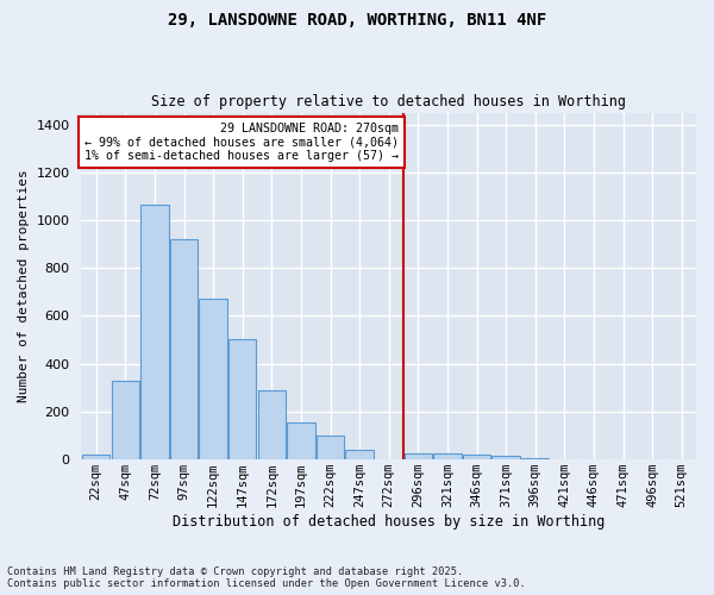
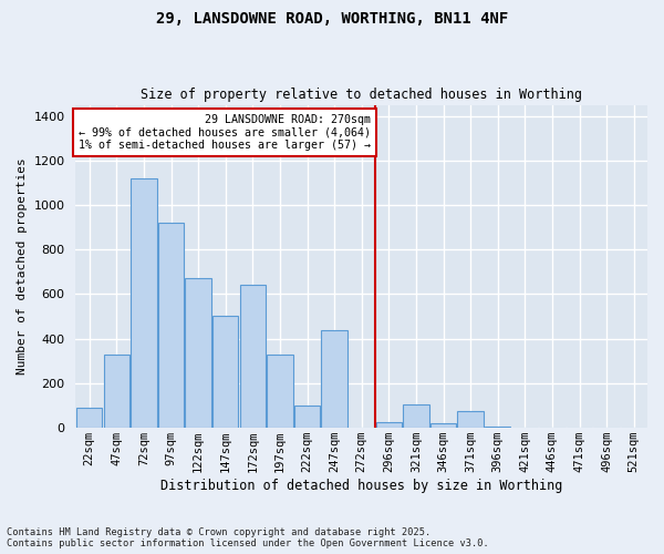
22sqm: 20 -> 90
72sqm: 1065 -> 1120
172sqm: 290 -> 640
197sqm: 155 -> 330
247sqm: 40 -> 440
321sqm: 25 -> 105
371sqm: 15 -> 75
